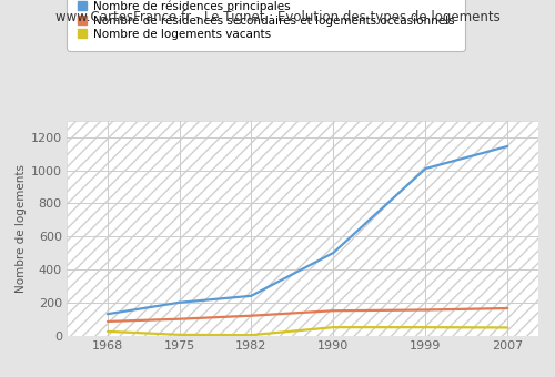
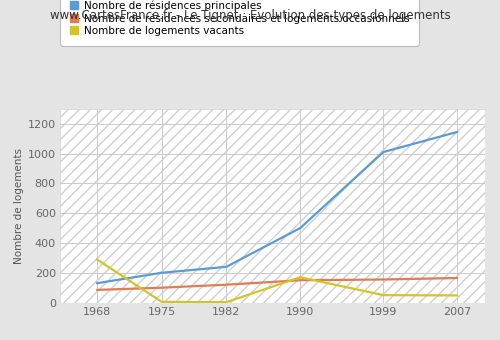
Nombre de logements vacants/1968: 20 -> 290
Nombre de logements vacants/1990: 50 -> 170
